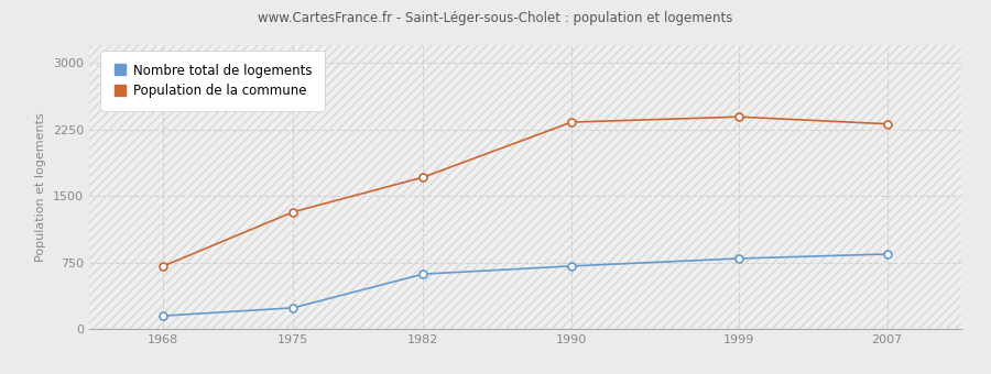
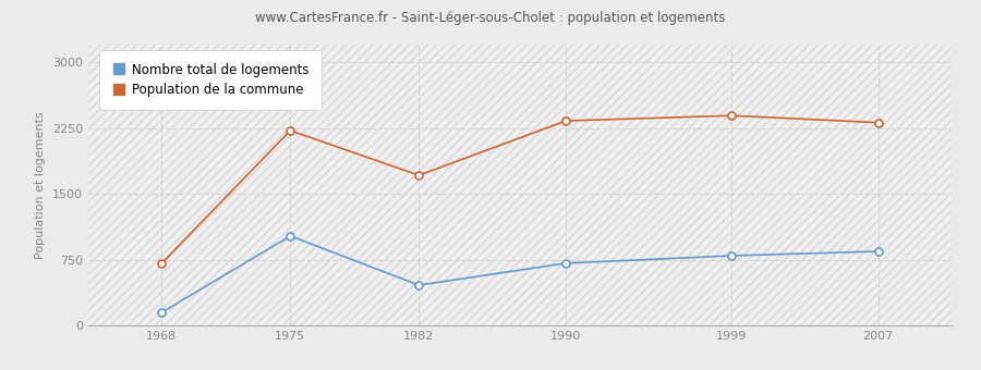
Nombre total de logements/1975: 240 -> 1020
Population de la commune/1975: 1320 -> 2220
Nombre total de logements/1982: 620 -> 460
